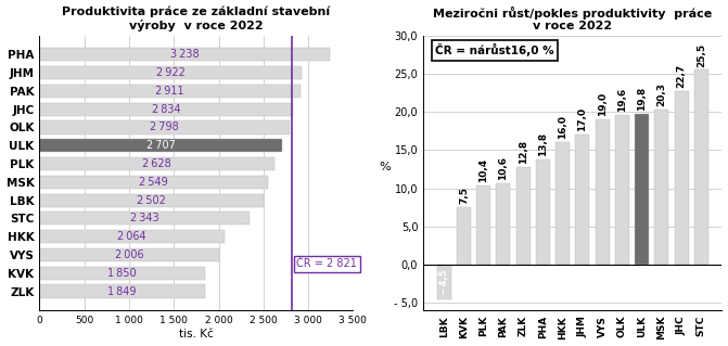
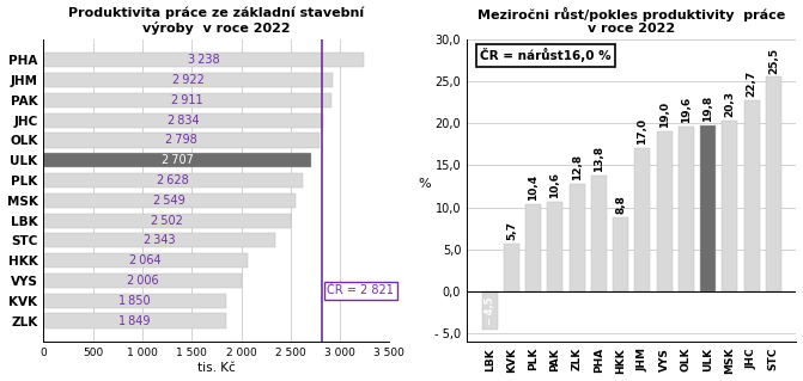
Meziročni růst/pokles produktivity práce v roce 2022/KVK: 7,5 -> 5,7
Meziročni růst/pokles produktivity práce v roce 2022/HKK: 16,0 -> 8,8
